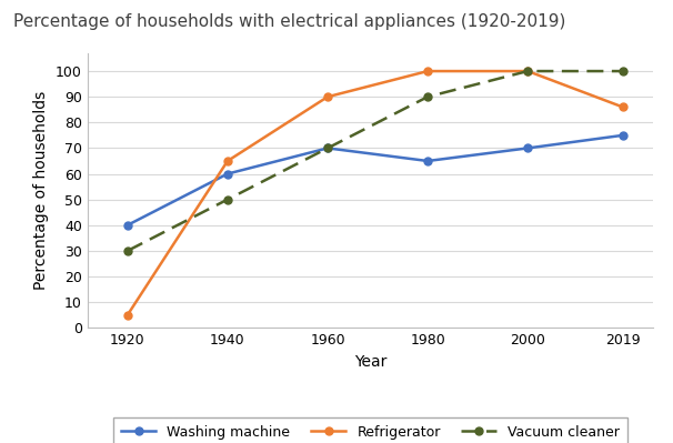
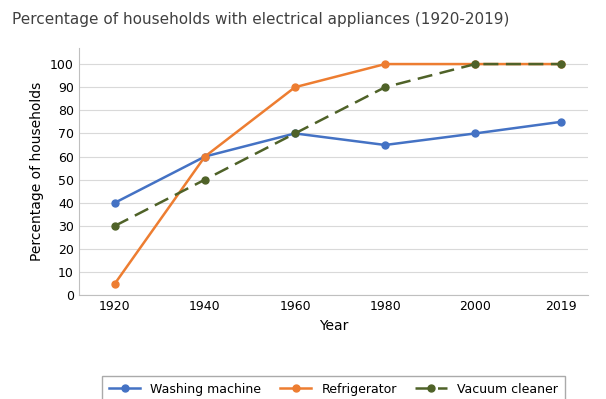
Refrigerator/1940: 65 -> 60
Refrigerator/2019: 86 -> 100
